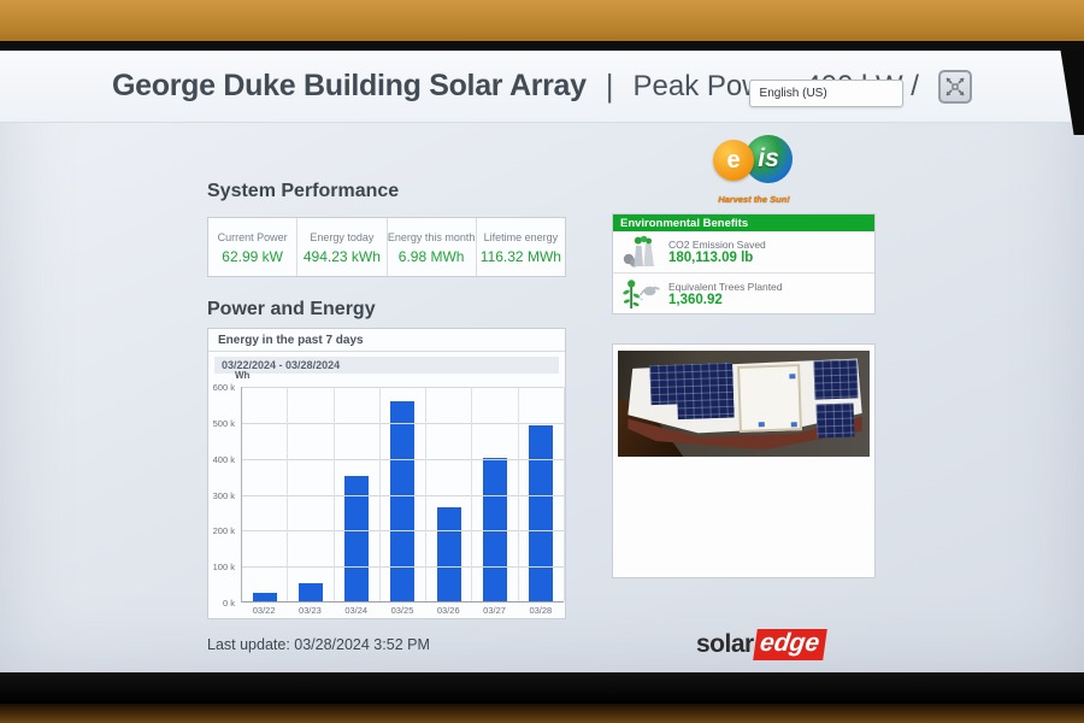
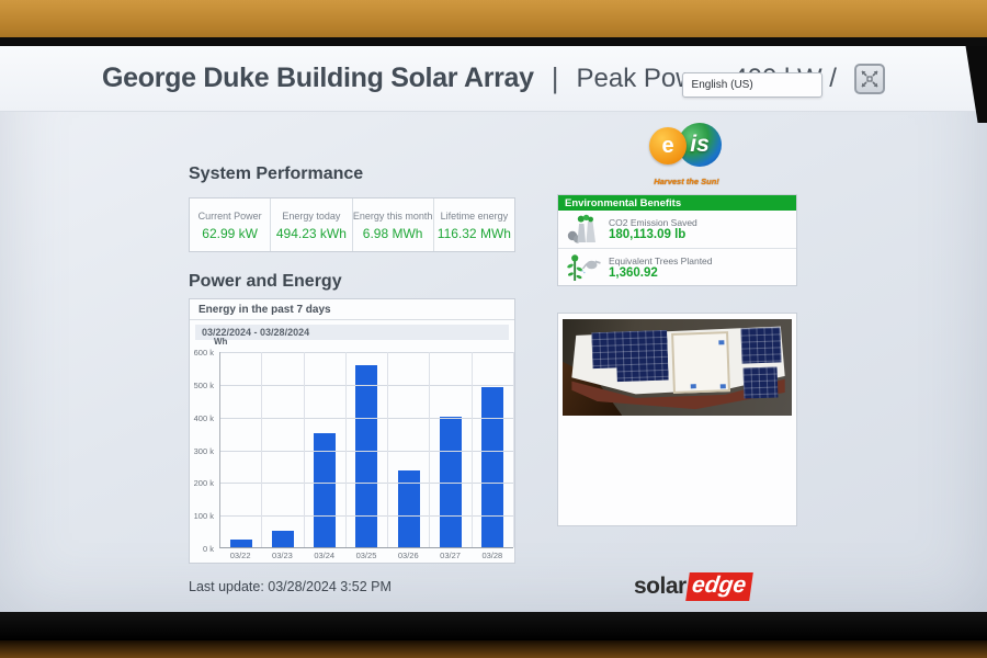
03/26: 260k -> 240k
